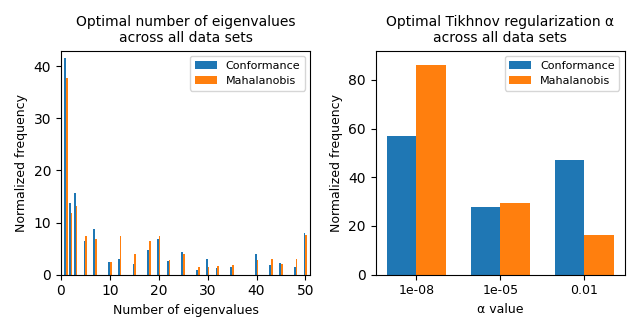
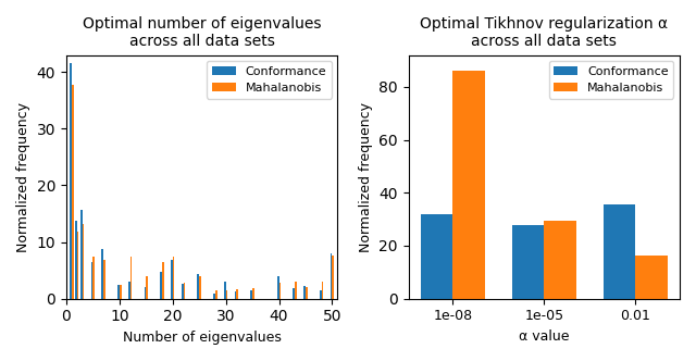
Optimal Tikhnov regularization α across all data sets/Conformance/1e-08: 57.0 -> 32.0
Optimal Tikhnov regularization α across all data sets/Conformance/0.01: 47.0 -> 35.5
